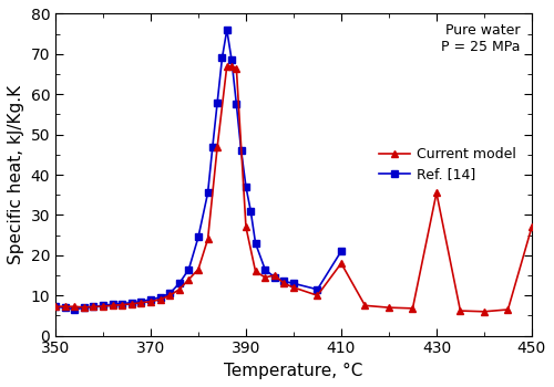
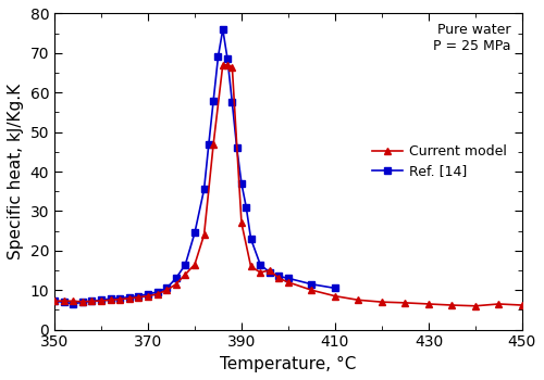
Current model/410: 18.0 -> 8.5
Ref. [14]/410: 21.0 -> 10.5
Current model/430: 35.5 -> 6.5
Current model/450: 27.0 -> 6.2
